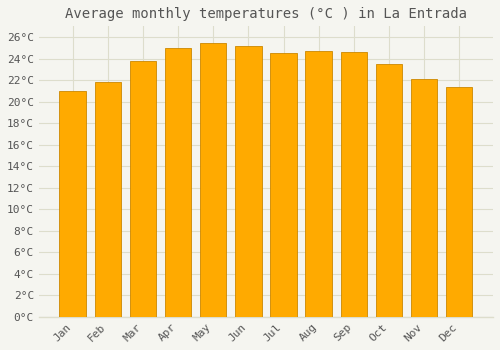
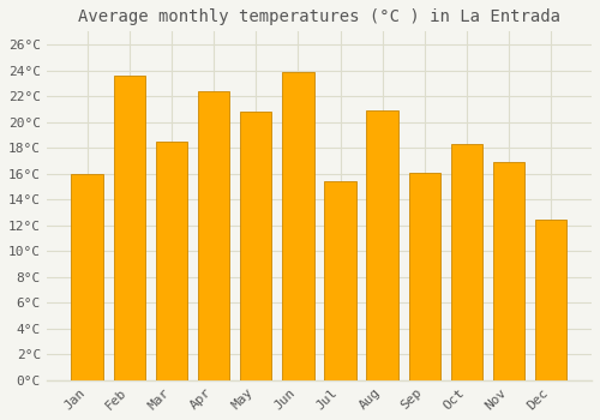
Jan: 21.0°C -> 16.0°C
Feb: 21.8°C -> 23.6°C
Mar: 23.8°C -> 18.5°C
Apr: 25.0°C -> 22.4°C
May: 25.4°C -> 20.8°C
Jun: 25.2°C -> 23.9°C
Jul: 24.5°C -> 15.4°C
Aug: 24.7°C -> 20.9°C
Sep: 24.6°C -> 16.1°C
Oct: 23.5°C -> 18.3°C
Nov: 22.1°C -> 16.9°C
Dec: 21.4°C -> 12.4°C
